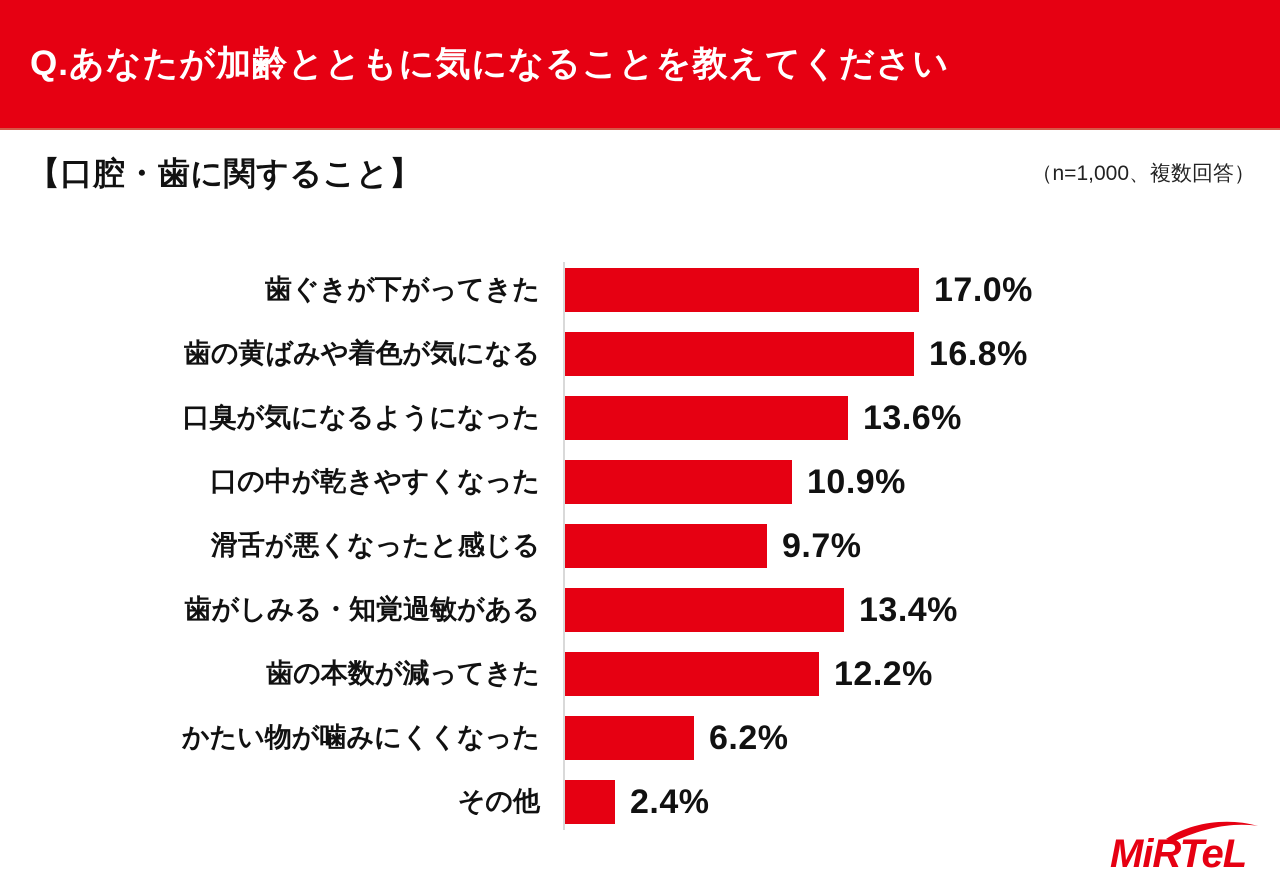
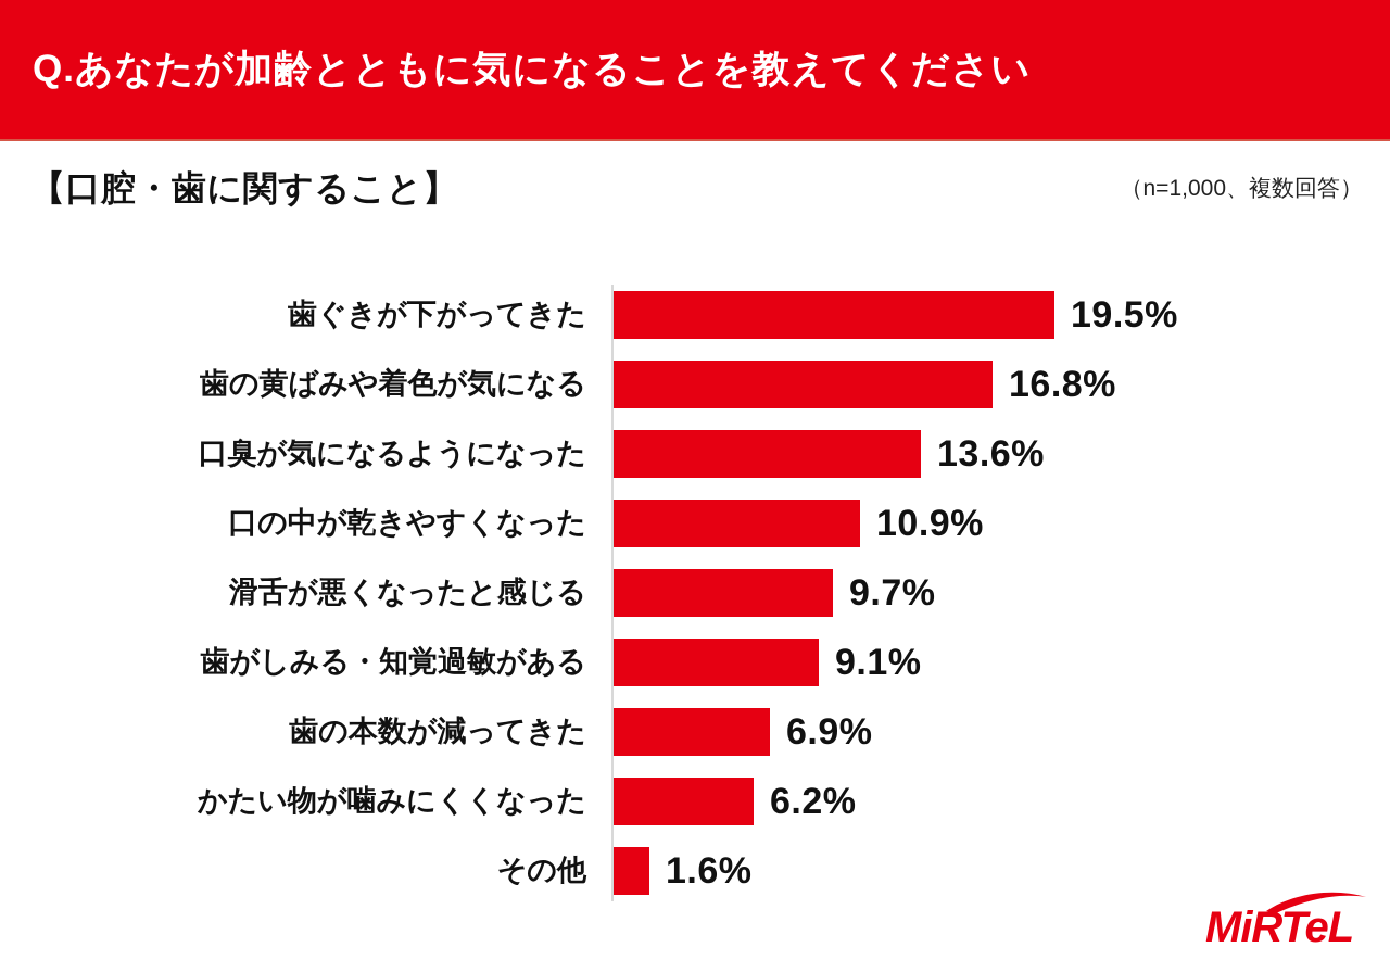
歯ぐきが下がってきた: 17.0% -> 19.5%
歯がしみる・知覚過敏がある: 13.4% -> 9.1%
歯の本数が減ってきた: 12.2% -> 6.9%
その他: 2.4% -> 1.6%
